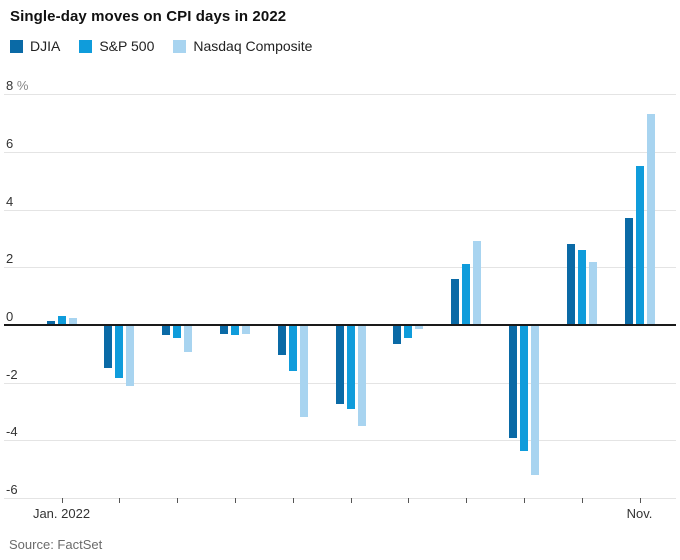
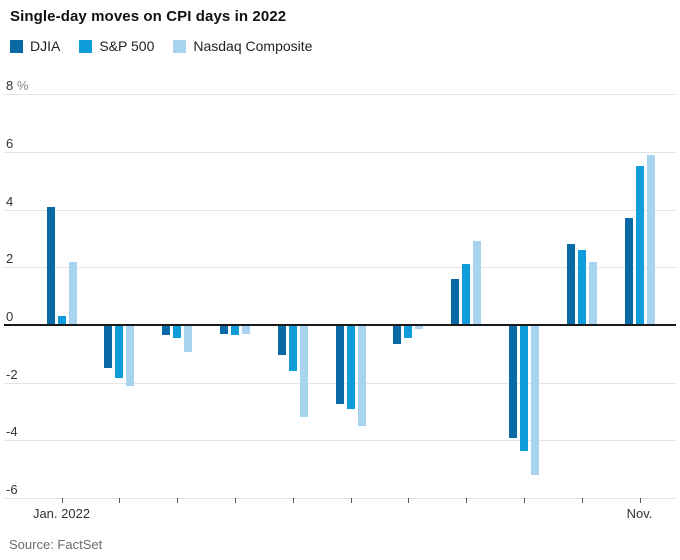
DJIA/Jan. 2022: 0.1 -> 4.1
Nasdaq Composite/Jan. 2022: 0.2 -> 2.2
Nasdaq Composite/Nov.: 7.3 -> 5.9
